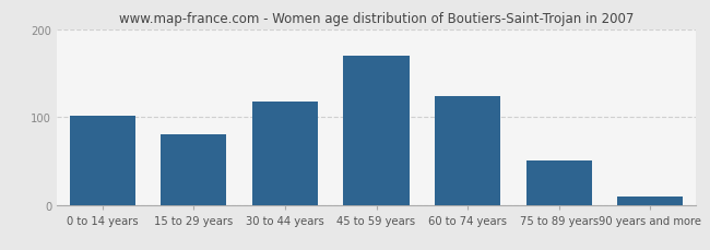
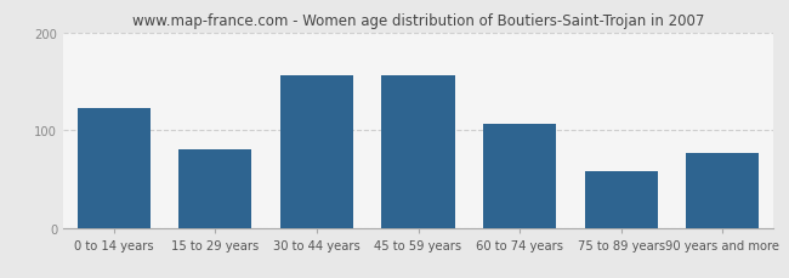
0 to 14 years: 101 -> 122
30 to 44 years: 118 -> 156
45 to 59 years: 170 -> 156
60 to 74 years: 124 -> 106
75 to 89 years: 50 -> 58
90 years and more: 10 -> 76
